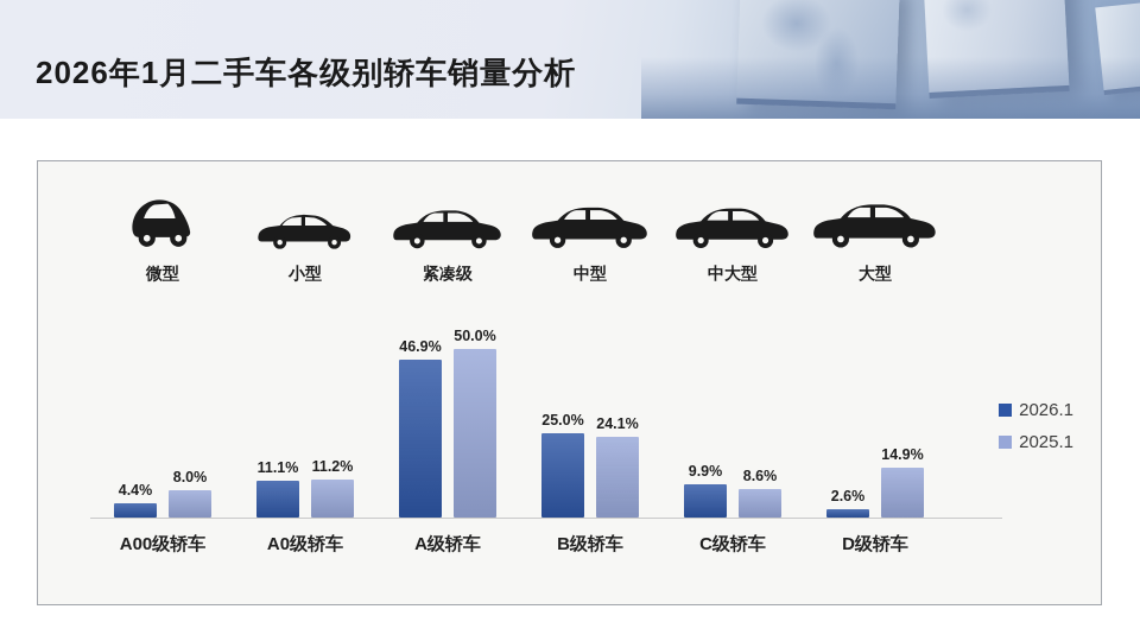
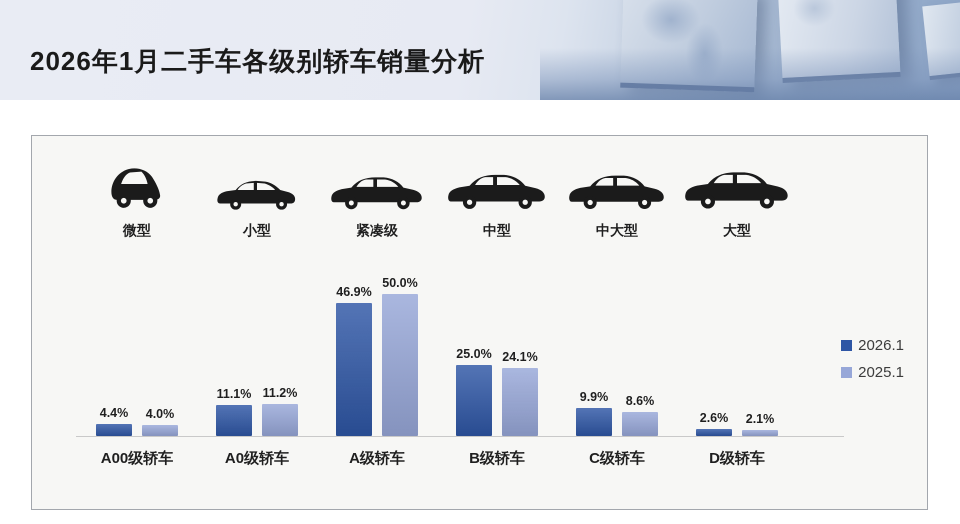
2025.1/A00级轿车: 8.0% -> 4.0%
2025.1/D级轿车: 14.9% -> 2.1%
